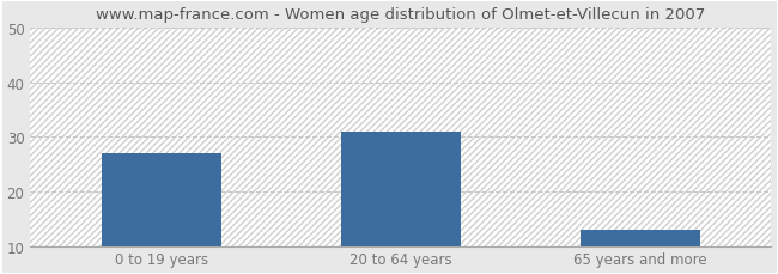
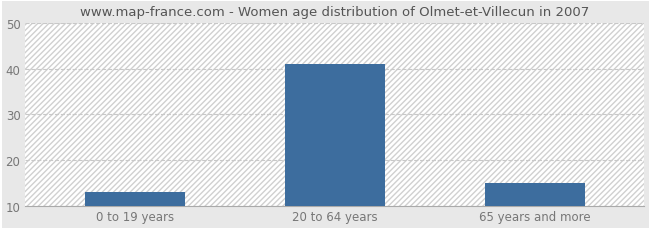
0 to 19 years: 27 -> 13
20 to 64 years: 31 -> 41
65 years and more: 13 -> 15
